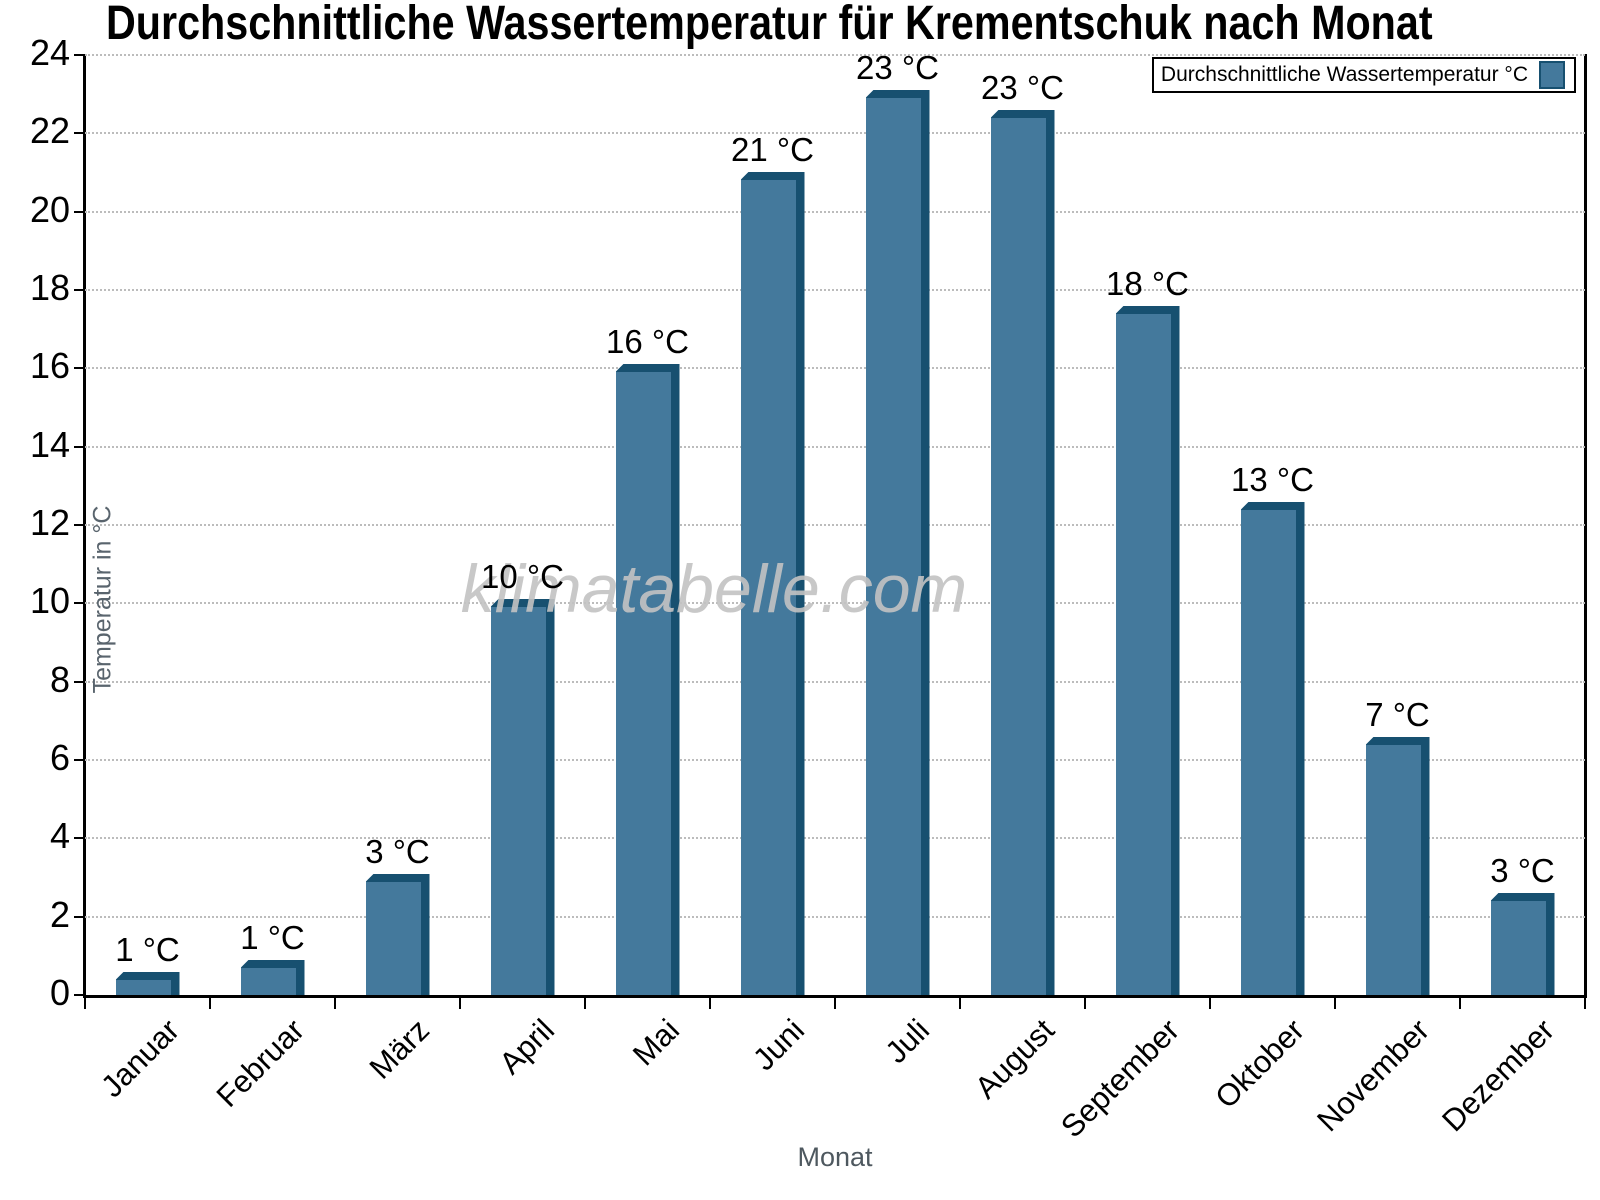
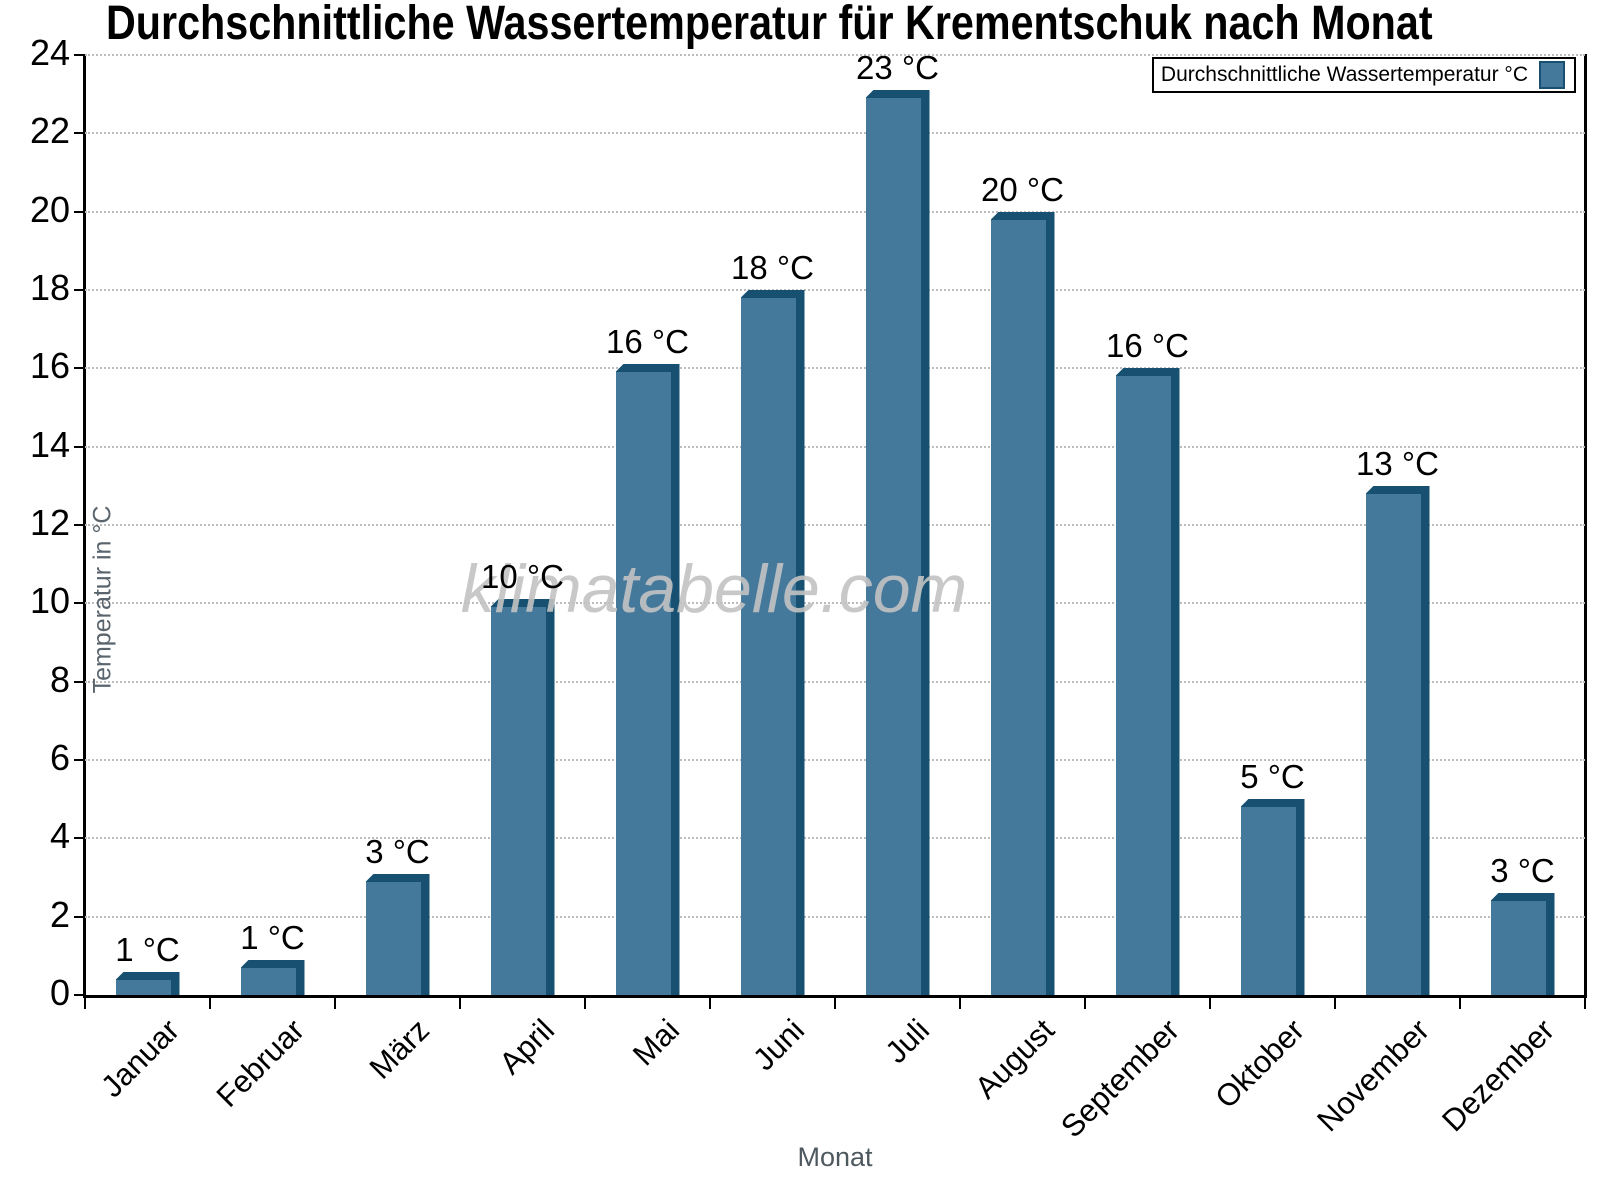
Juni: 21 -> 18
August: 23 -> 20
September: 18 -> 16
Oktober: 13 -> 5
November: 7 -> 13
